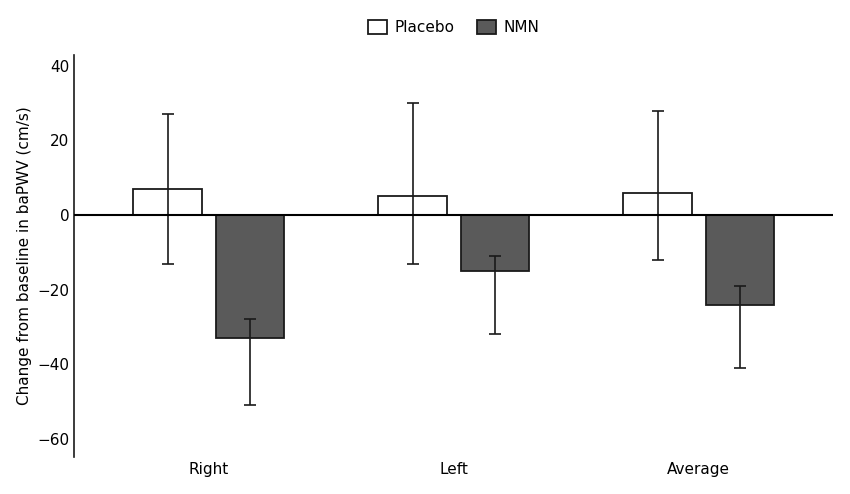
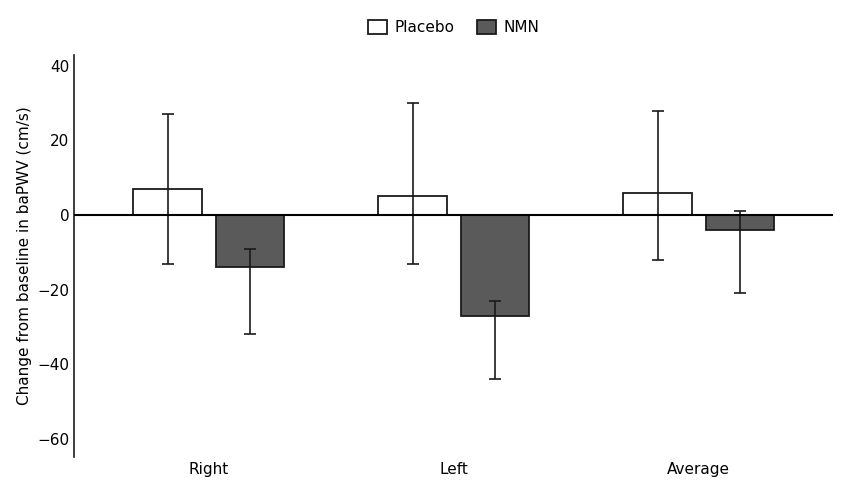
NMN/Right: -33 -> -14
NMN/Left: -15 -> -27
NMN/Average: -24 -> -4
